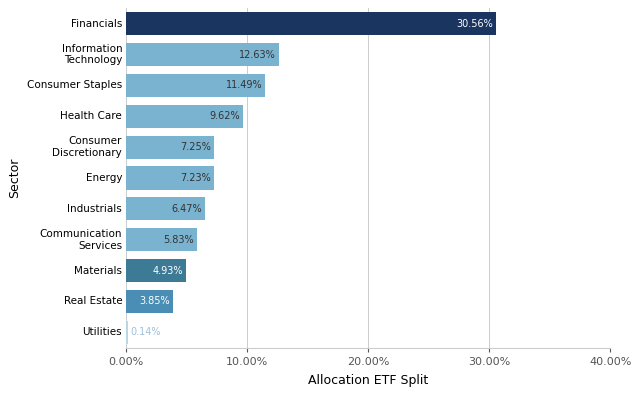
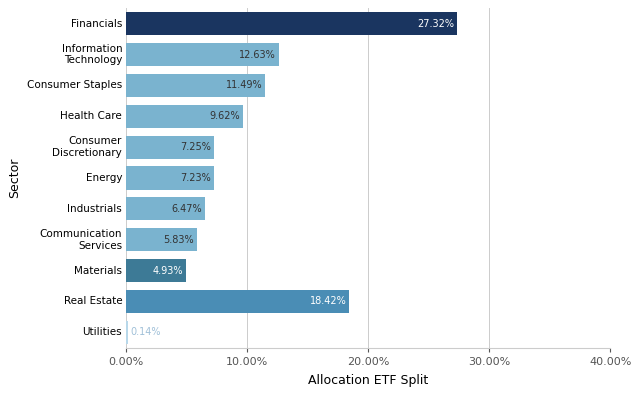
Financials: 30.56% -> 27.32%
Real Estate: 3.85% -> 18.42%
